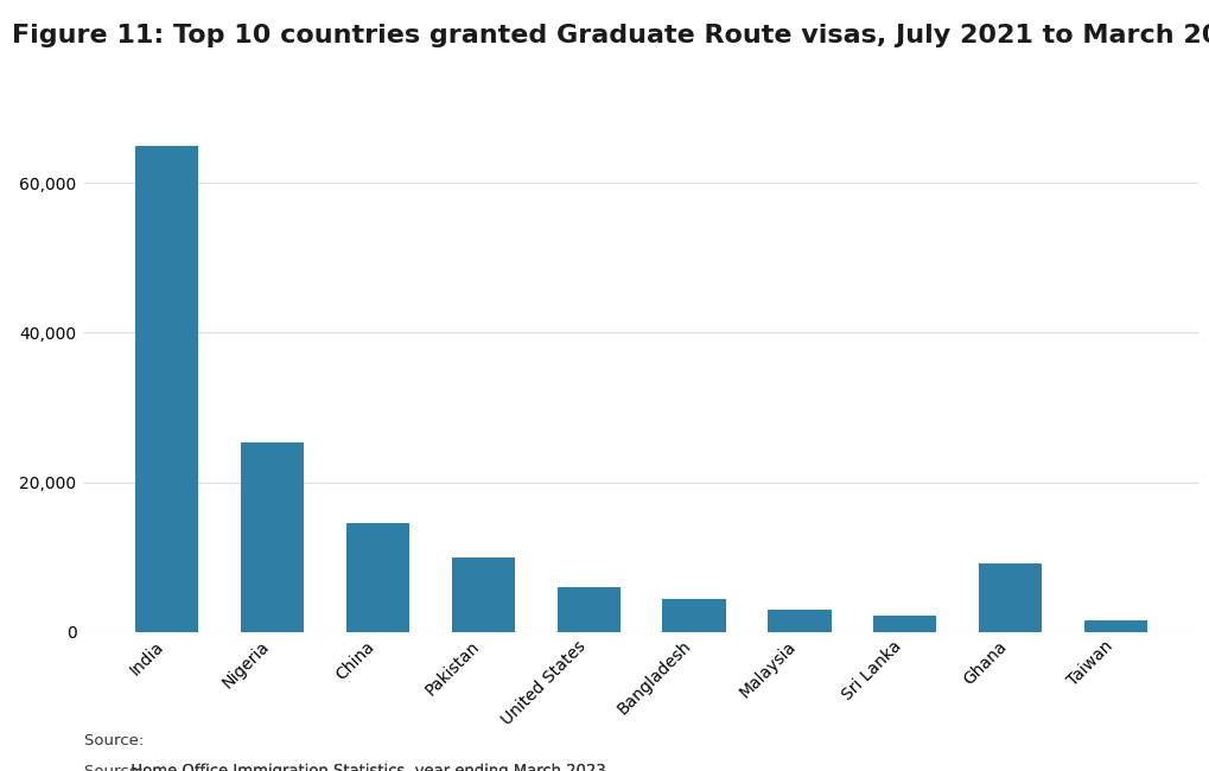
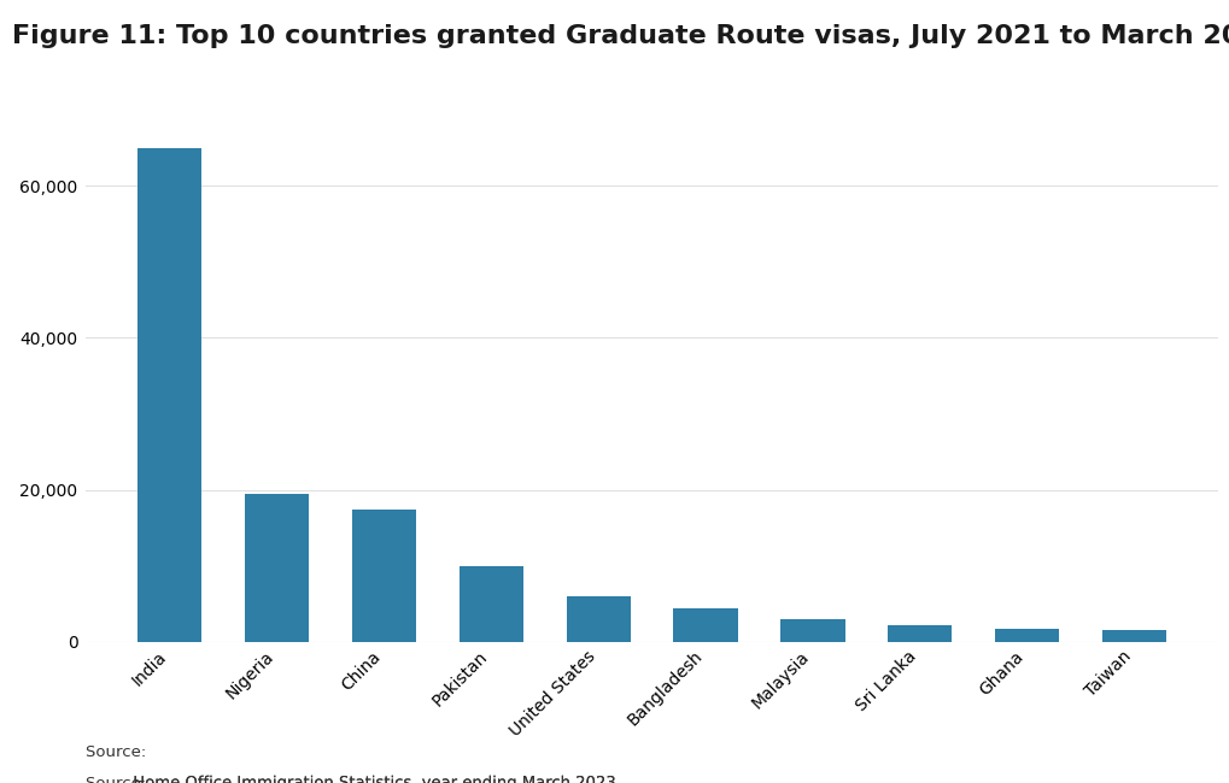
Nigeria: 25,400 -> 19,500
China: 14,600 -> 17,500
Ghana: 9,200 -> 1,800
